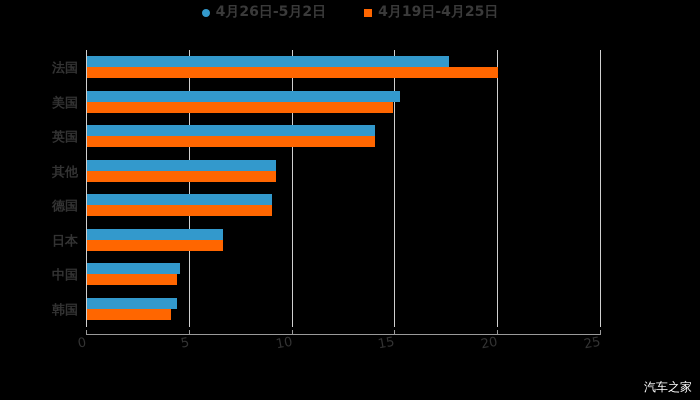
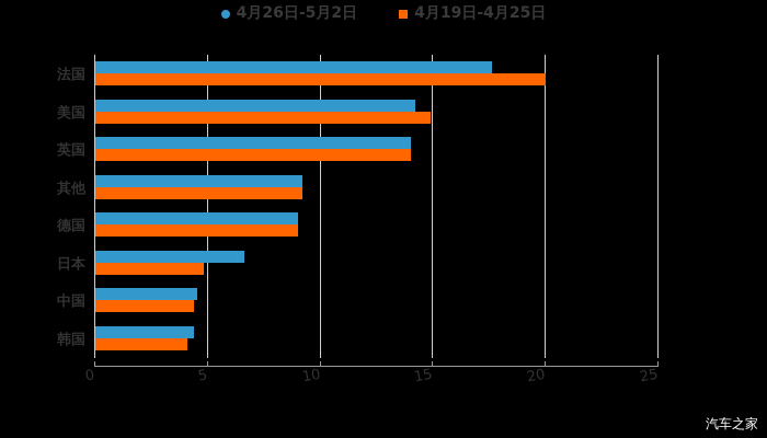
4月26日-5月2日/美国: 15.2 -> 14.2
4月19日-4月25日/日本: 6.6 -> 4.8
